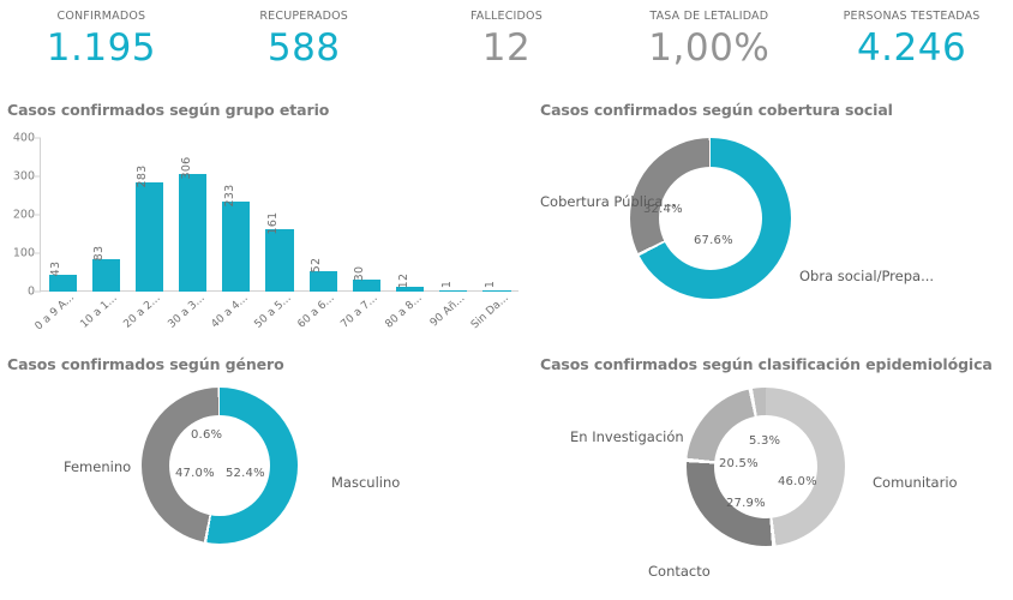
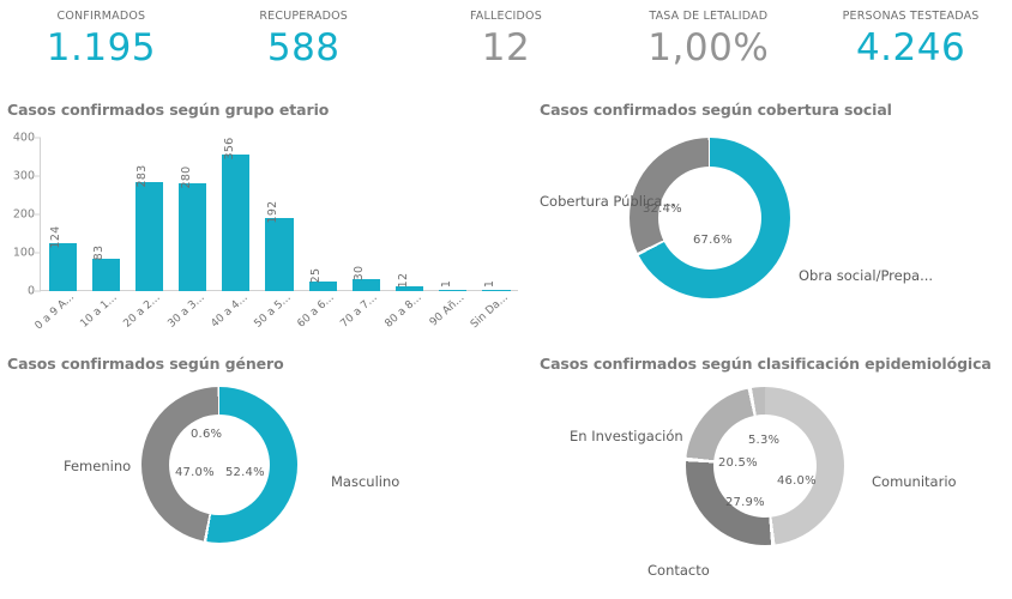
Casos confirmados según grupo etario/0 a 9 A...: 43 -> 124
Casos confirmados según grupo etario/30 a 3...: 306 -> 280
Casos confirmados según grupo etario/40 a 4...: 233 -> 356
Casos confirmados según grupo etario/50 a 5...: 161 -> 192
Casos confirmados según grupo etario/60 a 6...: 52 -> 25
